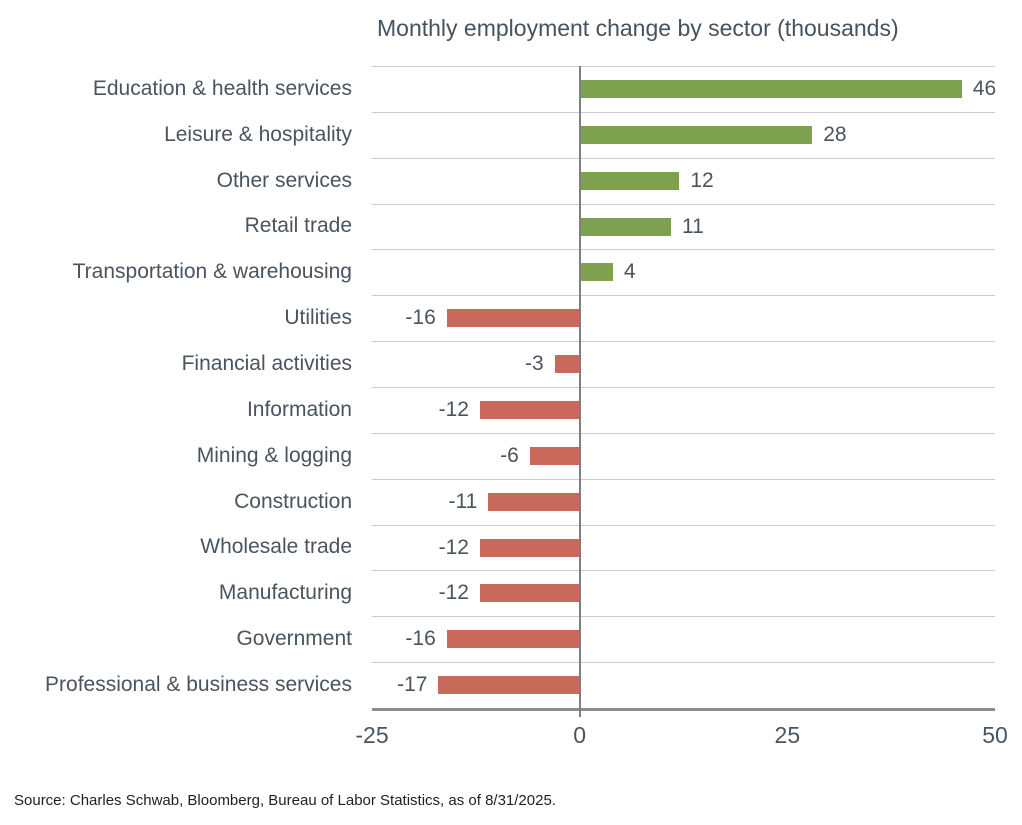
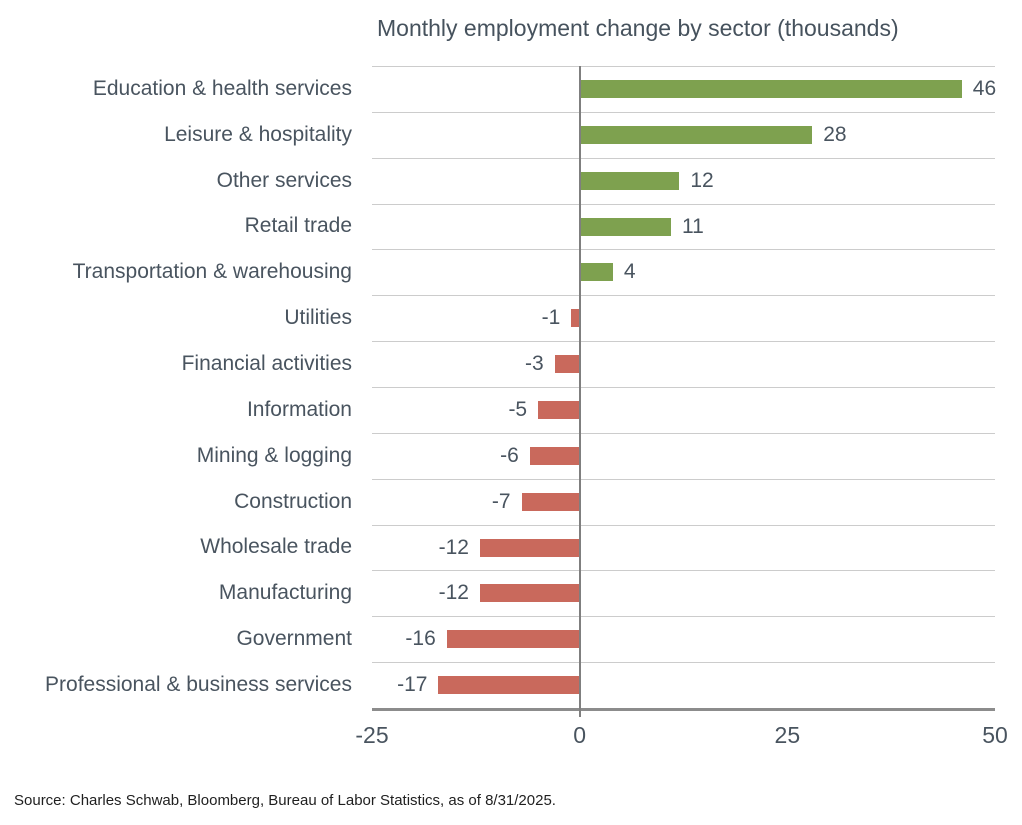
Utilities: -16 -> -1
Information: -12 -> -5
Construction: -11 -> -7
